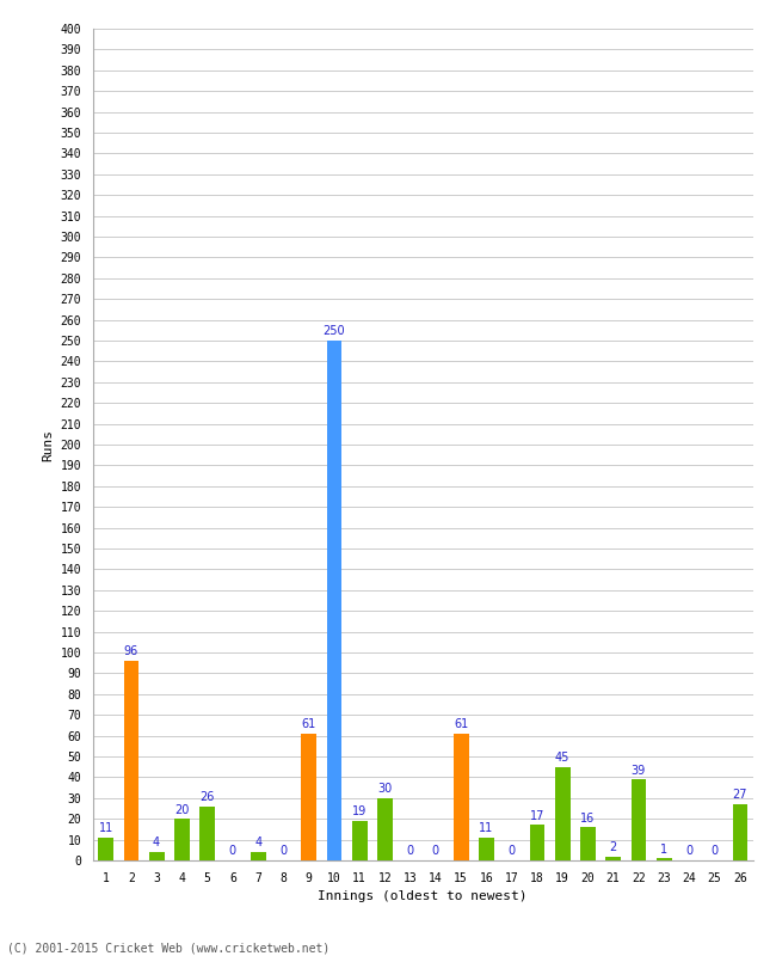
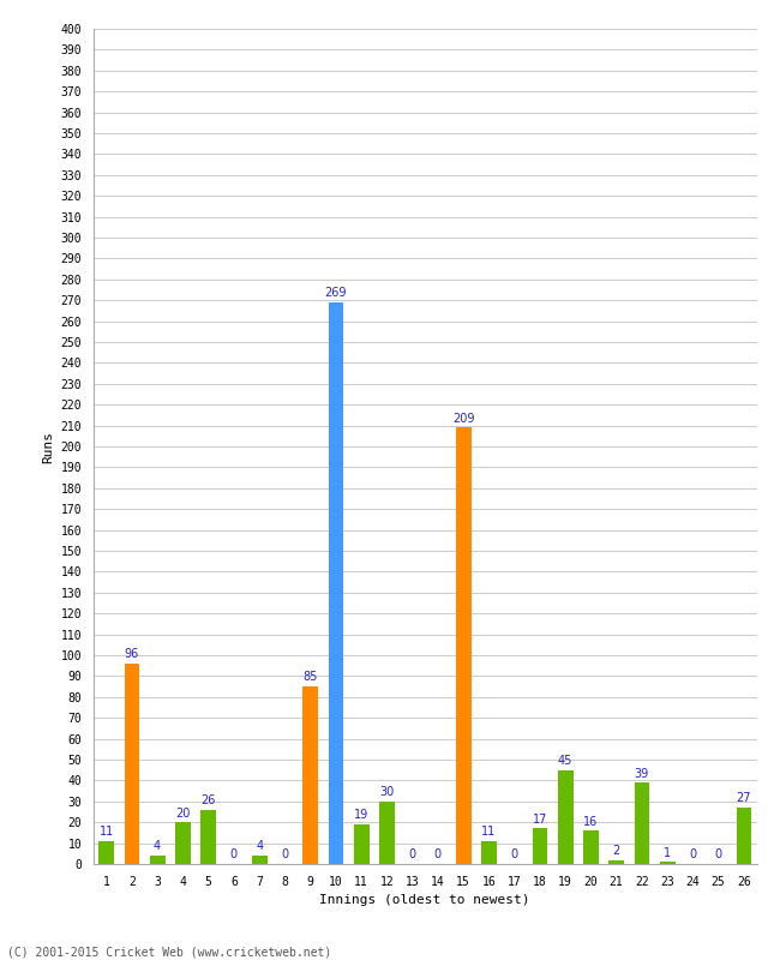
9: 61 -> 85
10: 250 -> 269
15: 61 -> 209
